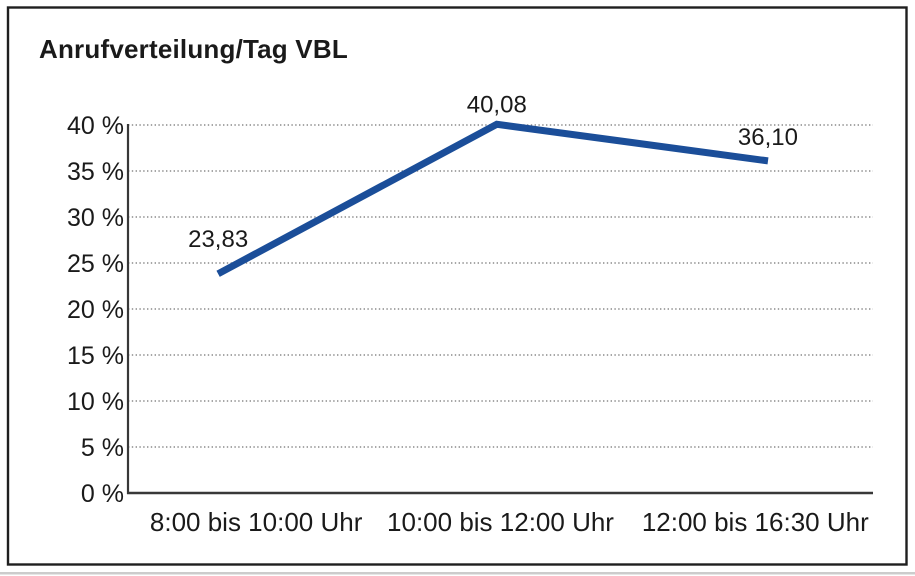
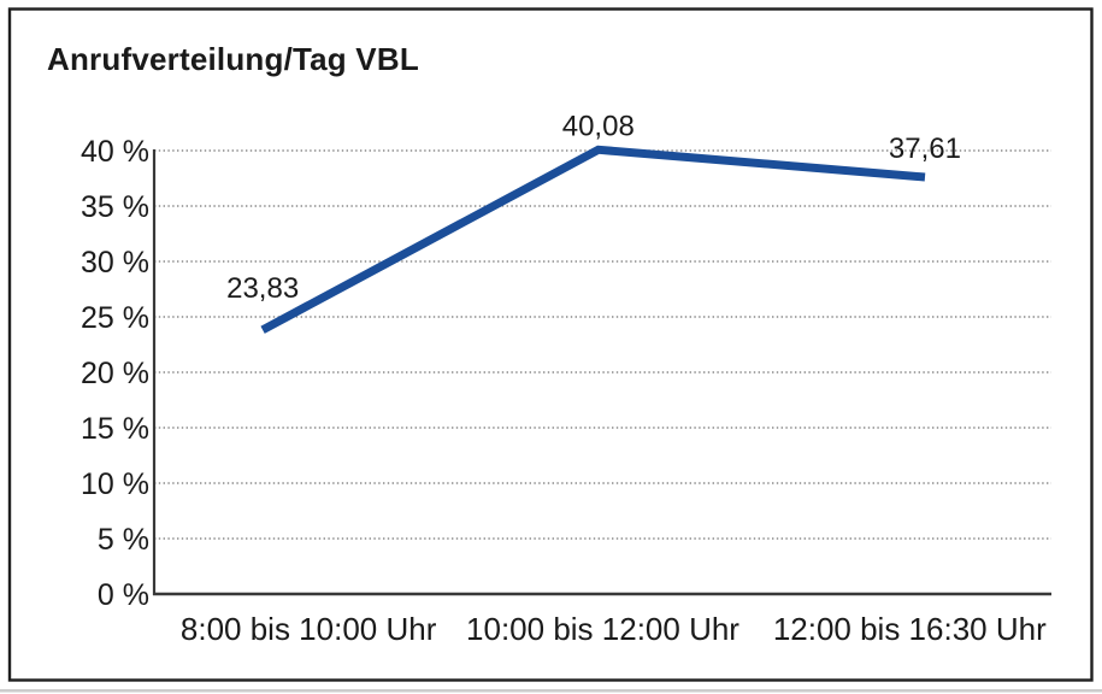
12:00 bis 16:30 Uhr: 36,10 -> 37,61
